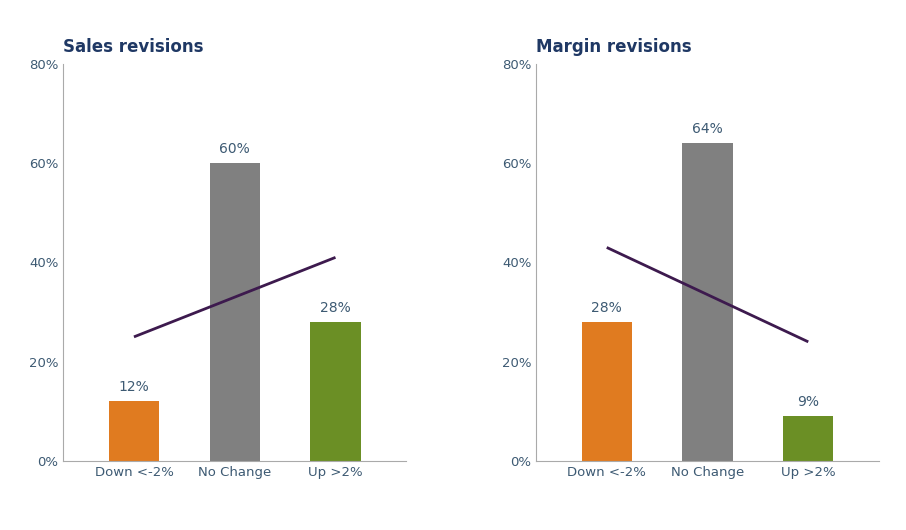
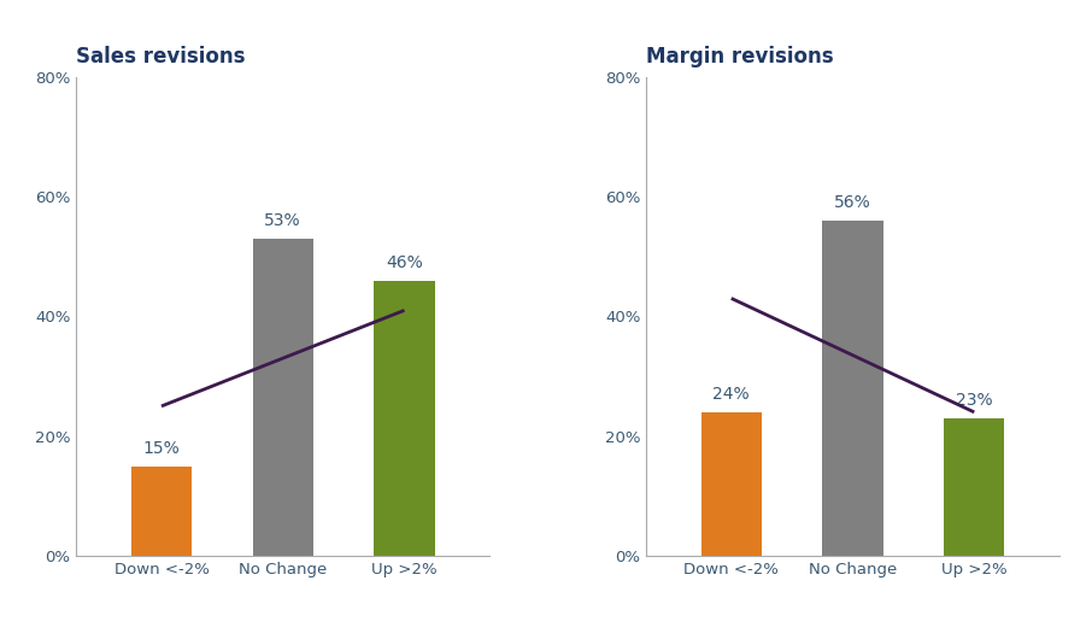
Sales revisions/Down <-2%: 12% -> 15%
Sales revisions/No Change: 60% -> 53%
Sales revisions/Up >2%: 28% -> 46%
Margin revisions/Down <-2%: 28% -> 24%
Margin revisions/No Change: 64% -> 56%
Margin revisions/Up >2%: 9% -> 23%
